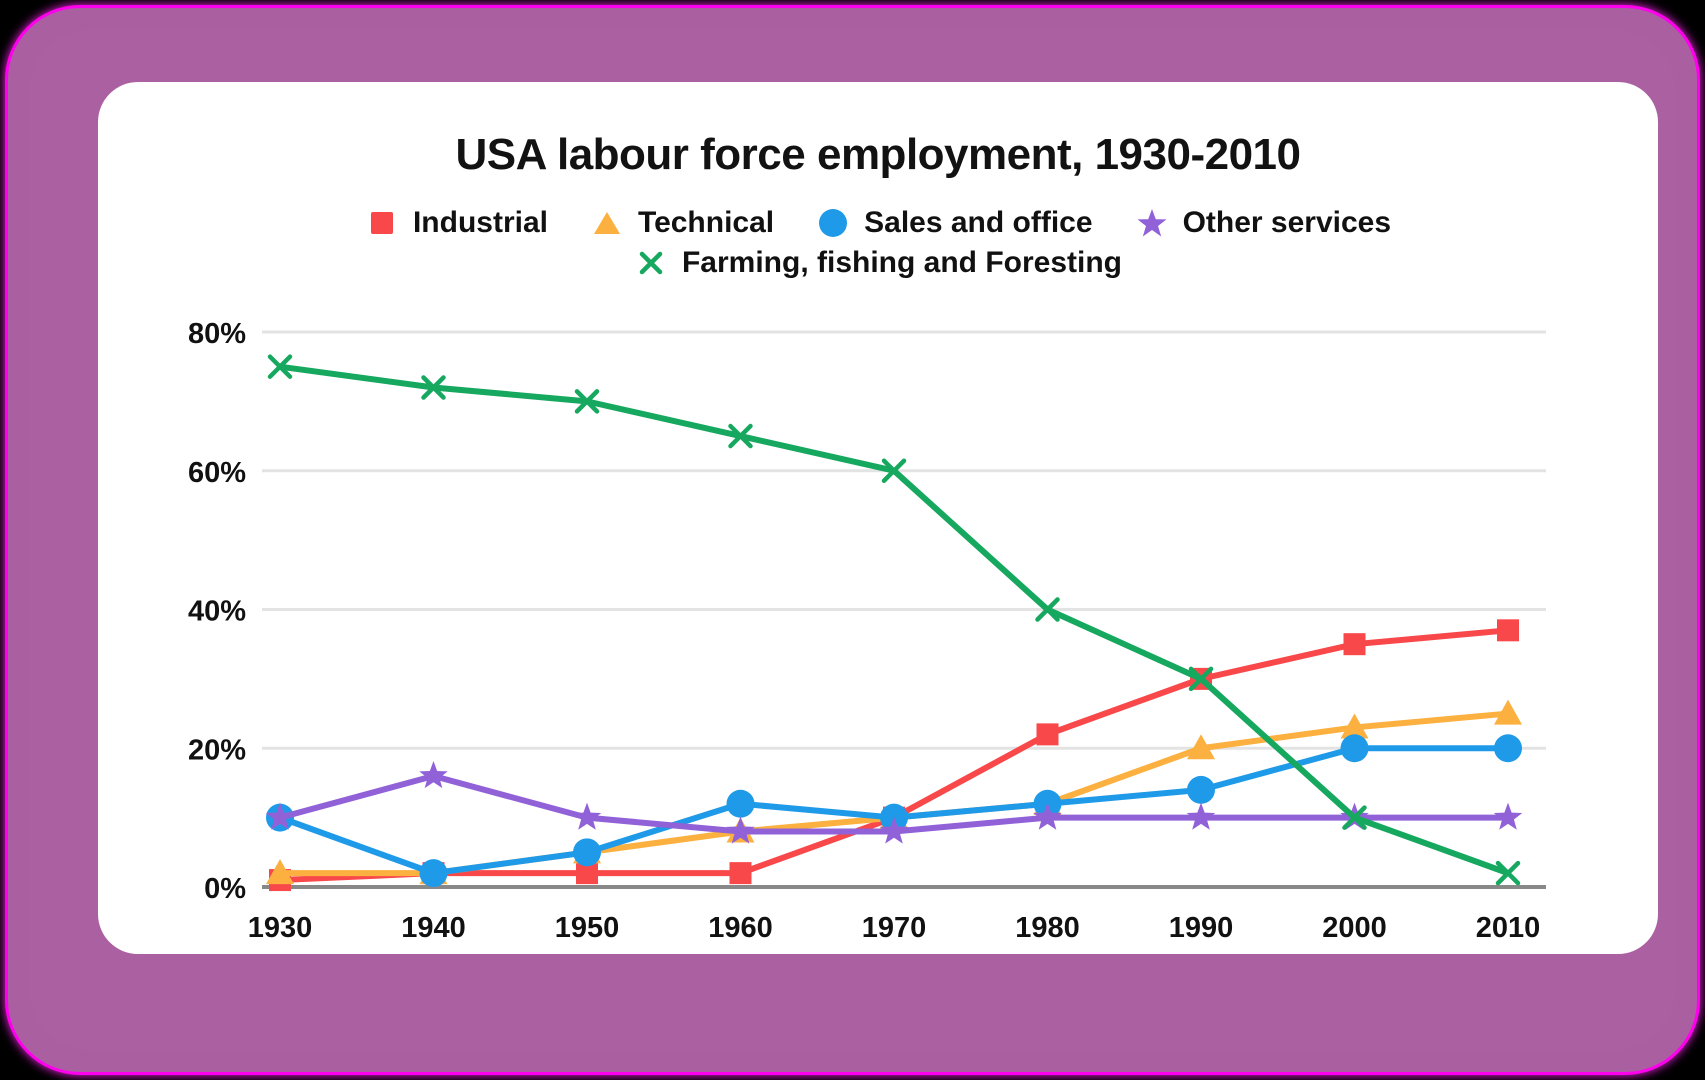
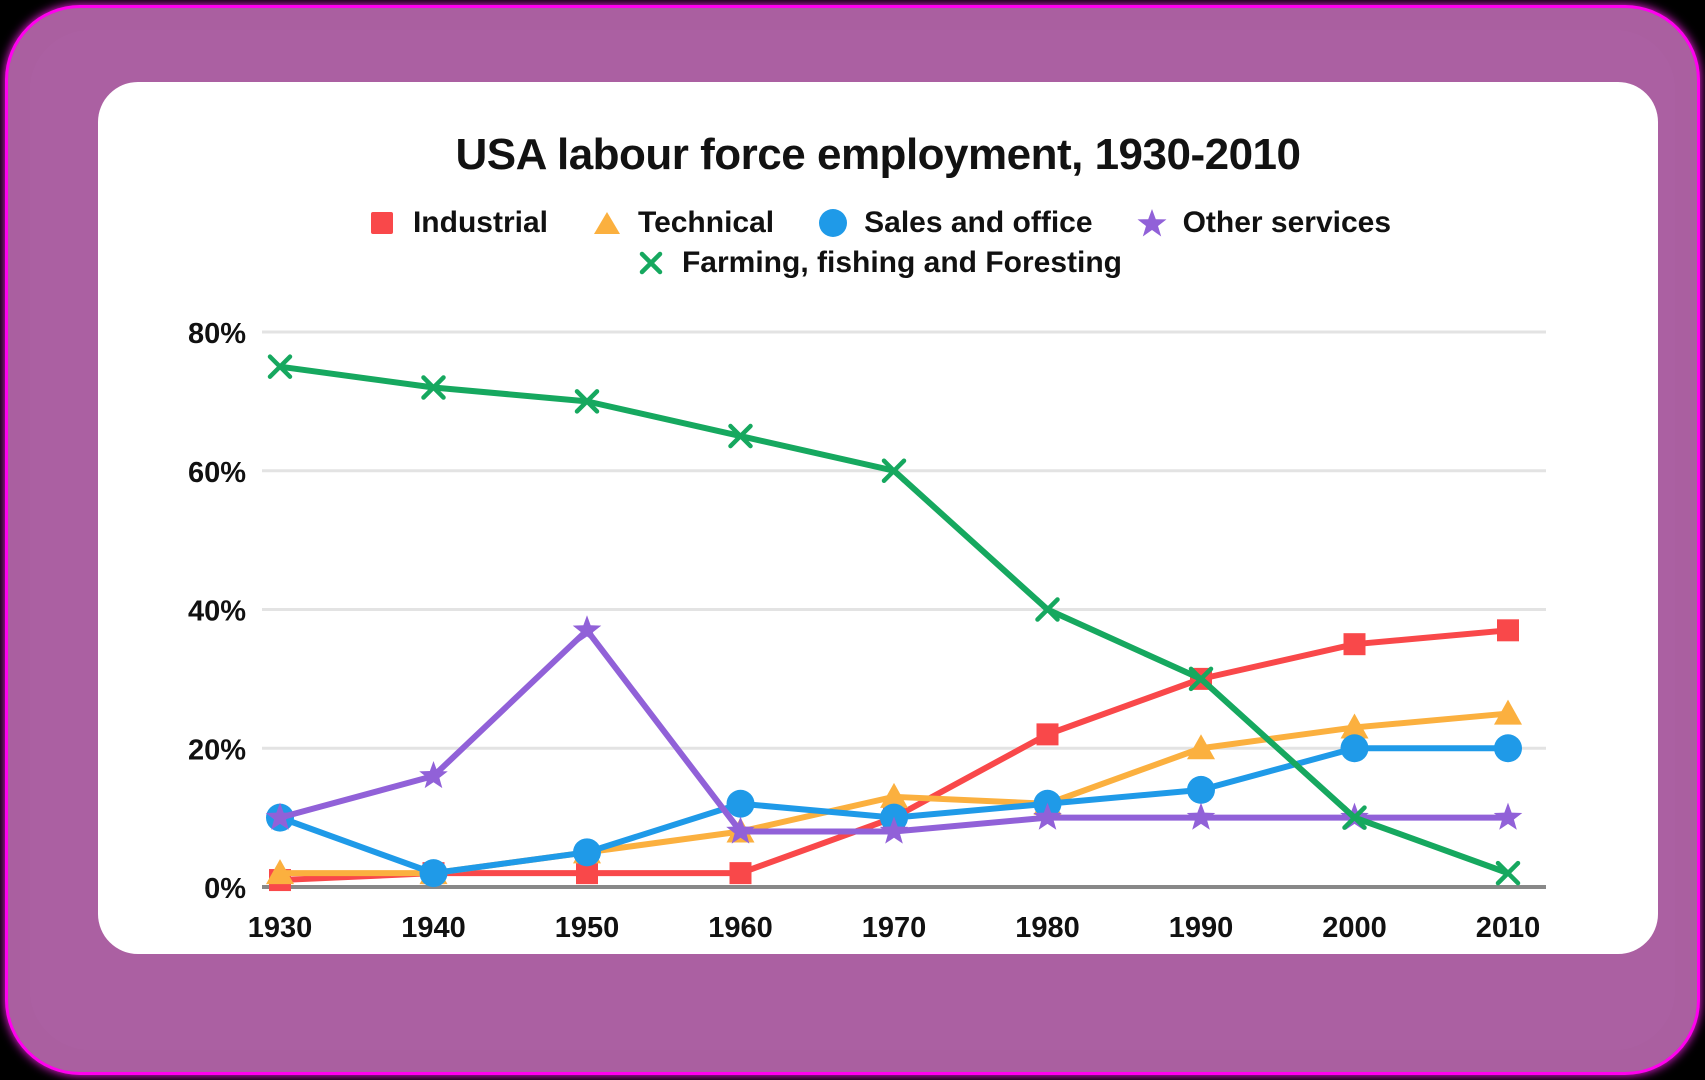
Other services/1950: 10% -> 37%
Technical/1970: 10% -> 13%
